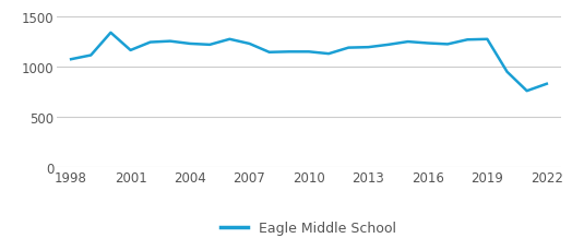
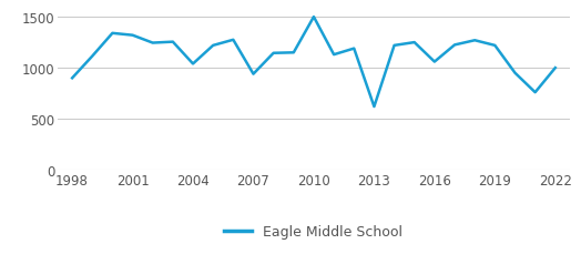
1998: 1080 -> 900
2001: 1160 -> 1320
2004: 1230 -> 1040
2007: 1230 -> 940
2010: 1150 -> 1500
2013: 1200 -> 620
2016: 1240 -> 1060
2019: 1280 -> 1220
2022: 830 -> 1000
